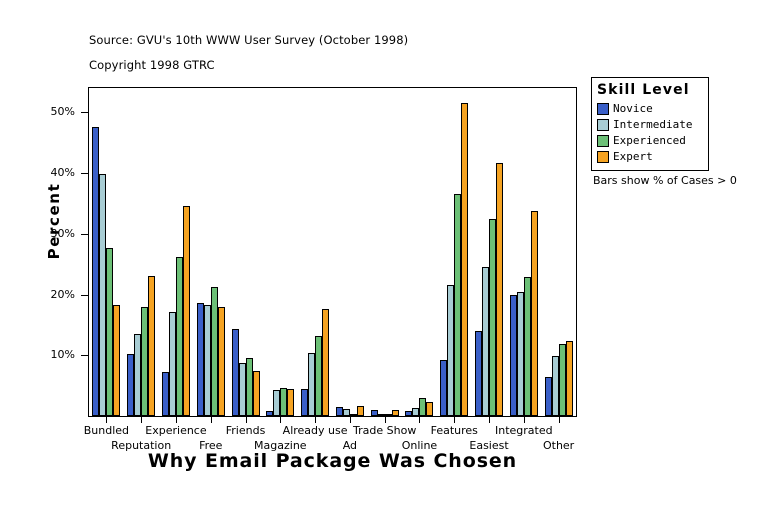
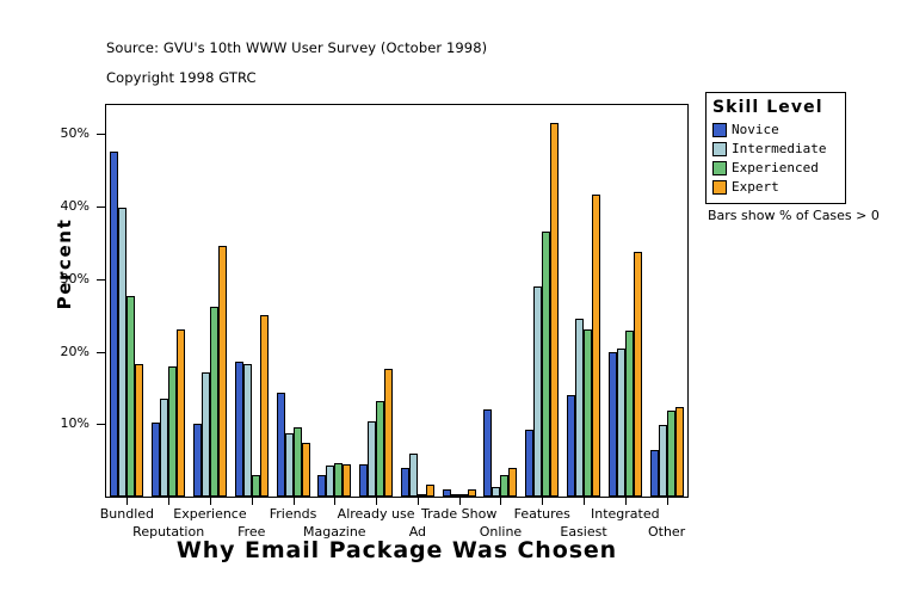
Novice/Experience: 7% -> 10%
Experienced/Free: 21% -> 3%
Expert/Free: 18% -> 25%
Novice/Magazine: 1% -> 3%
Novice/Ad: 2% -> 4%
Intermediate/Ad: 1% -> 6%
Novice/Online: 1% -> 12%
Expert/Online: 2% -> 4%
Intermediate/Features: 22% -> 29%
Experienced/Easiest: 32% -> 23%
